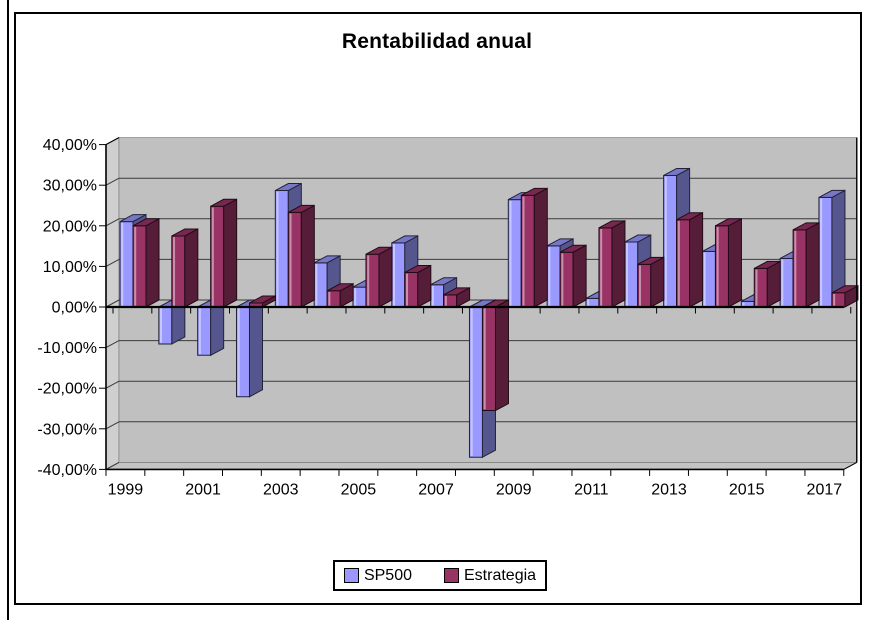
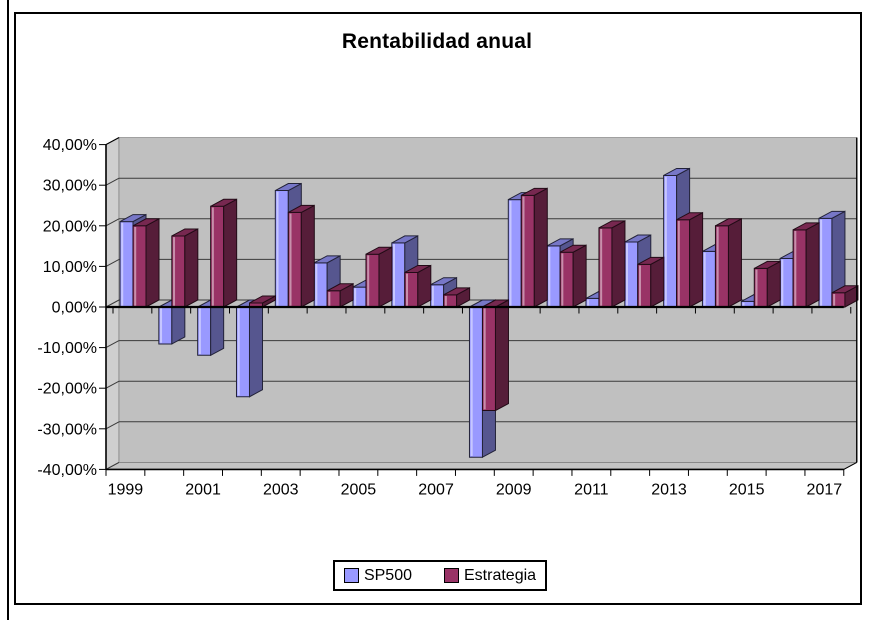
SP500/2017: 27% -> 22%
